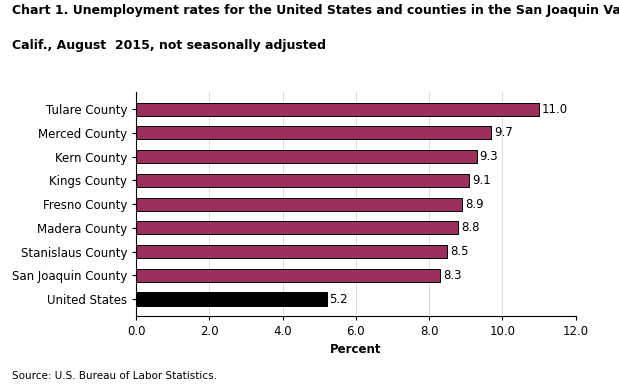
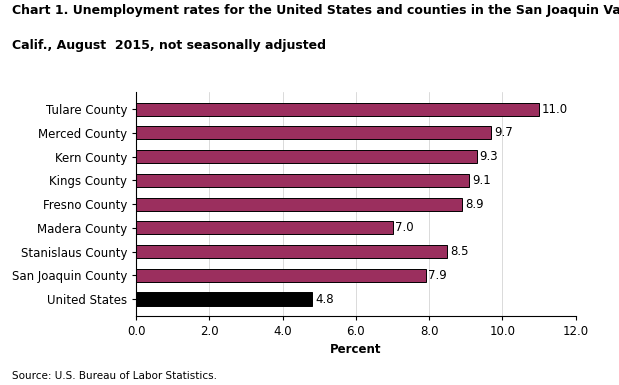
Madera County: 8.8 -> 7.0
San Joaquin County: 8.3 -> 7.9
United States: 5.2 -> 4.8
